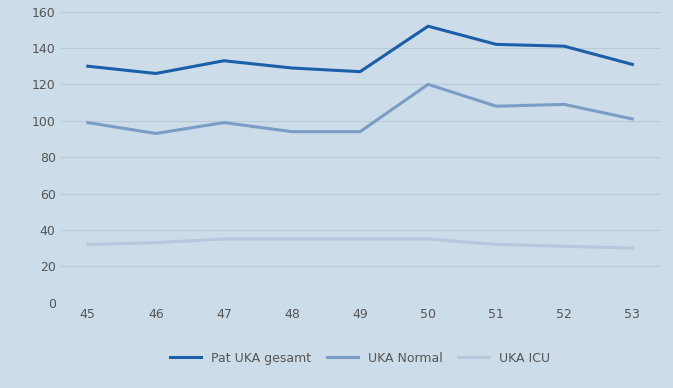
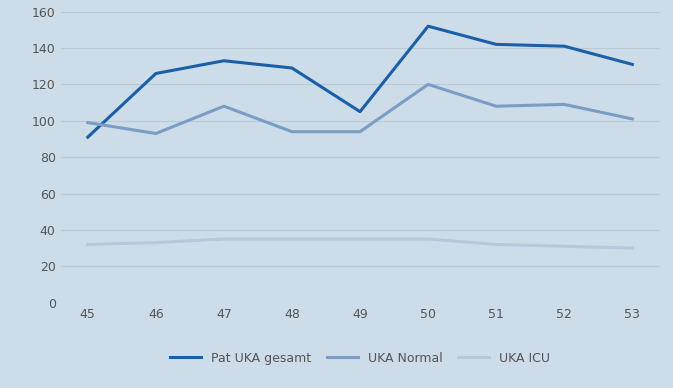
Pat UKA gesamt/45: 130 -> 91
UKA Normal/47: 99 -> 108
Pat UKA gesamt/49: 127 -> 105
